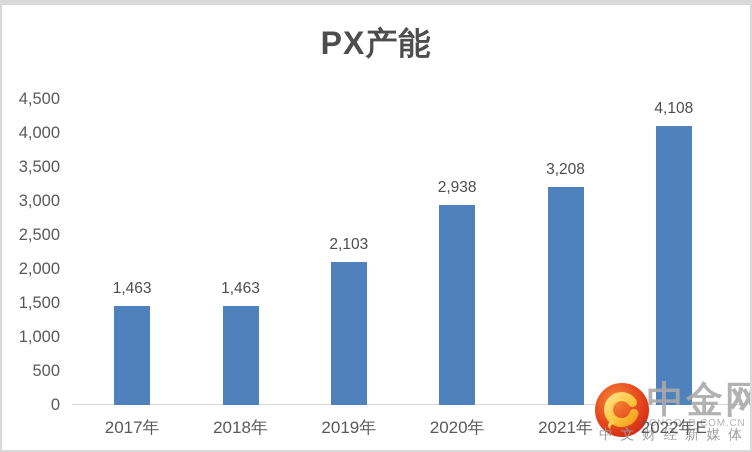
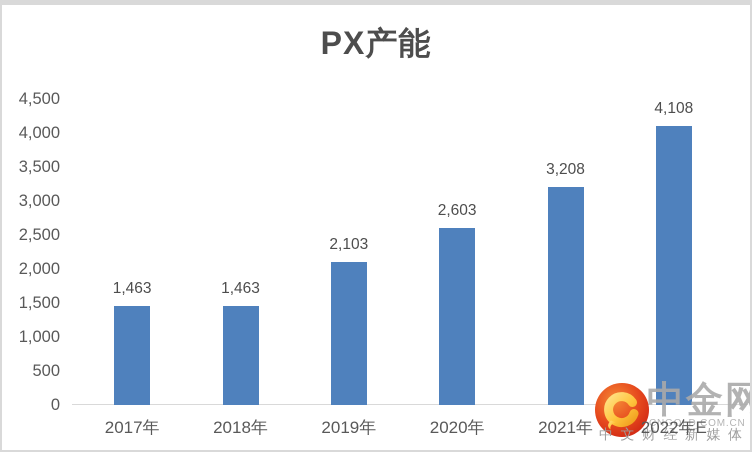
2020年: 2,938 -> 2,603
